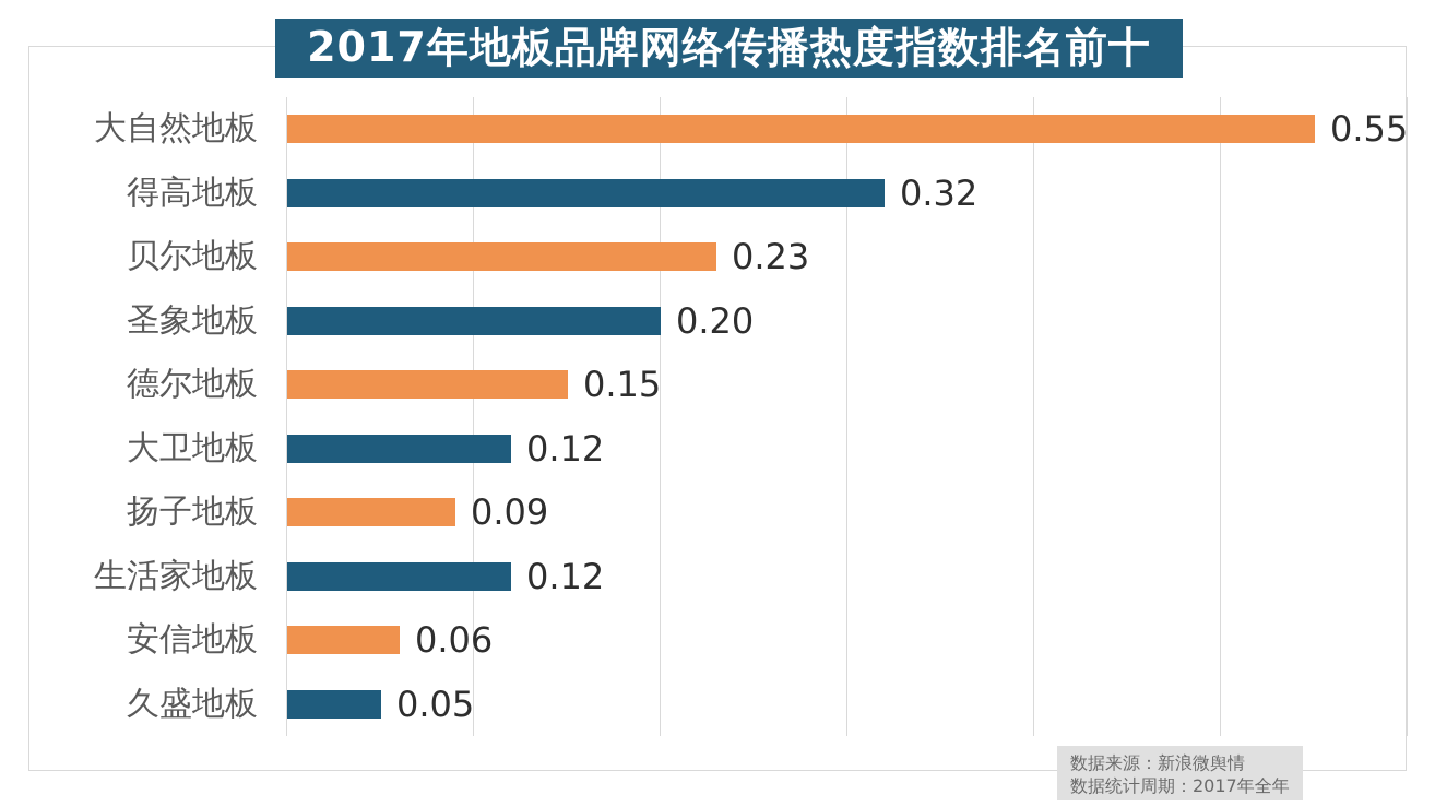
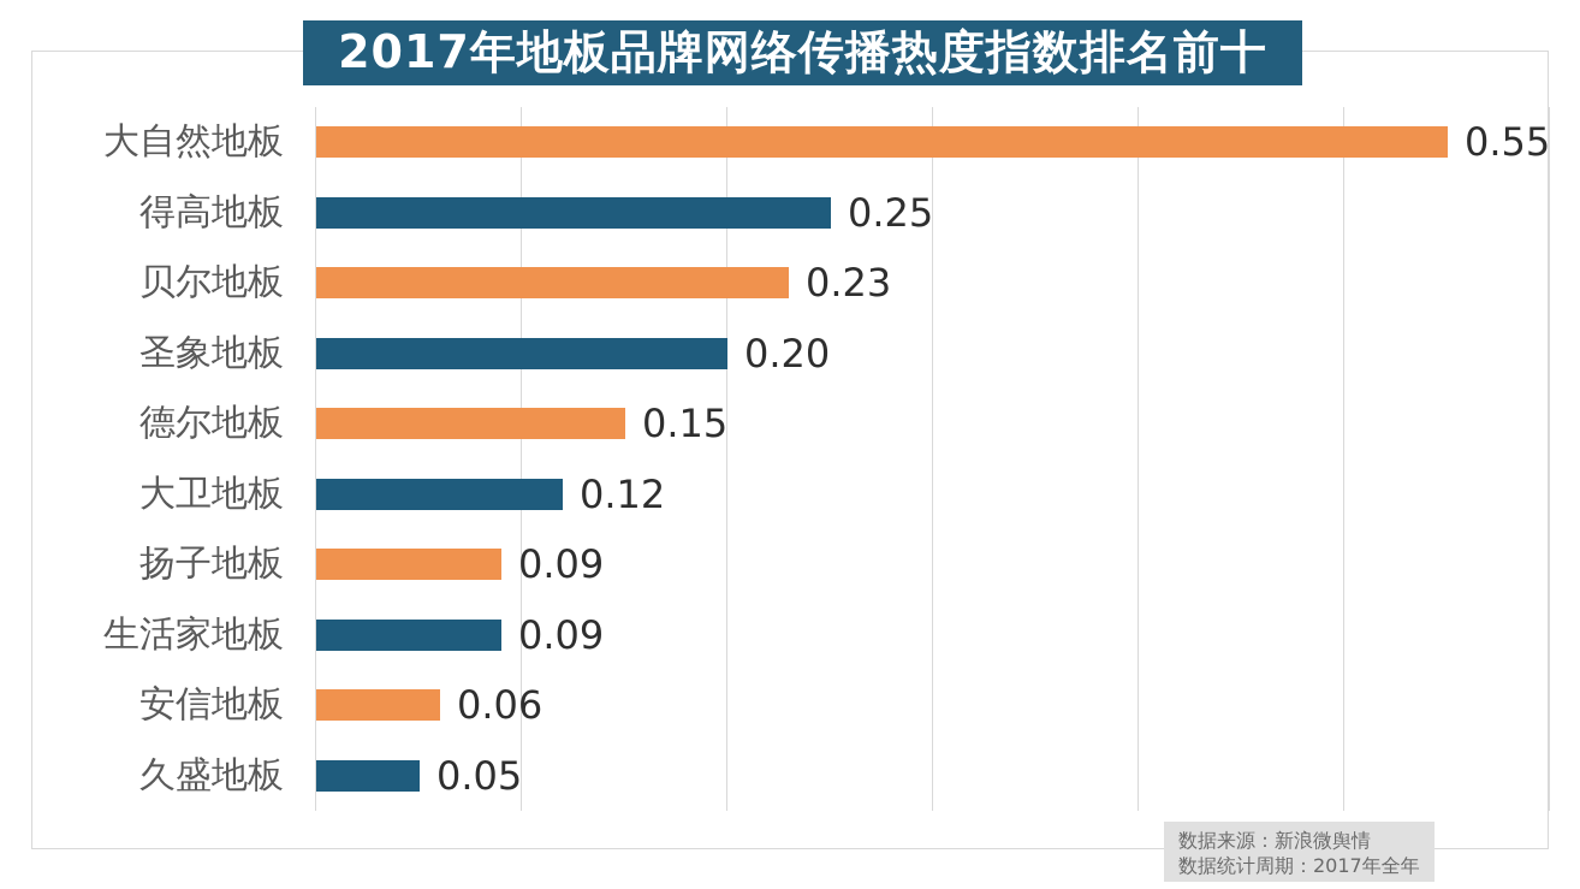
得高地板: 0.32 -> 0.25
生活家地板: 0.12 -> 0.09
